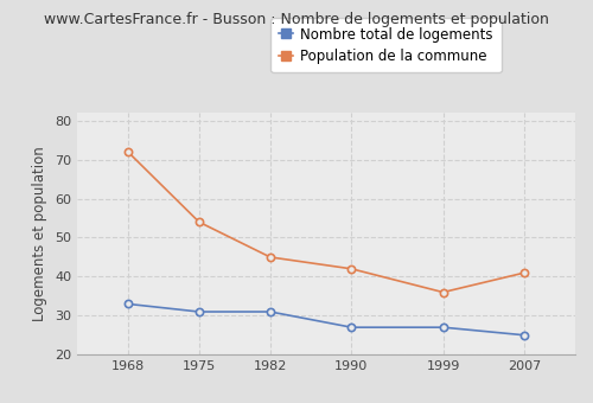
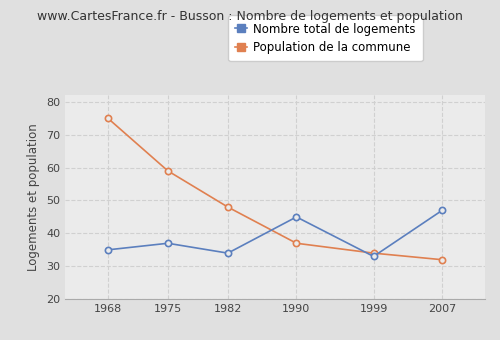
Nombre total de logements/1968: 33 -> 35
Population de la commune/1968: 72 -> 75
Nombre total de logements/1975: 31 -> 37
Population de la commune/1975: 54 -> 59
Nombre total de logements/1982: 31 -> 34
Population de la commune/1982: 45 -> 48
Nombre total de logements/1990: 27 -> 45
Population de la commune/1990: 42 -> 37
Nombre total de logements/1999: 27 -> 33
Population de la commune/1999: 36 -> 34
Nombre total de logements/2007: 25 -> 47
Population de la commune/2007: 41 -> 32
